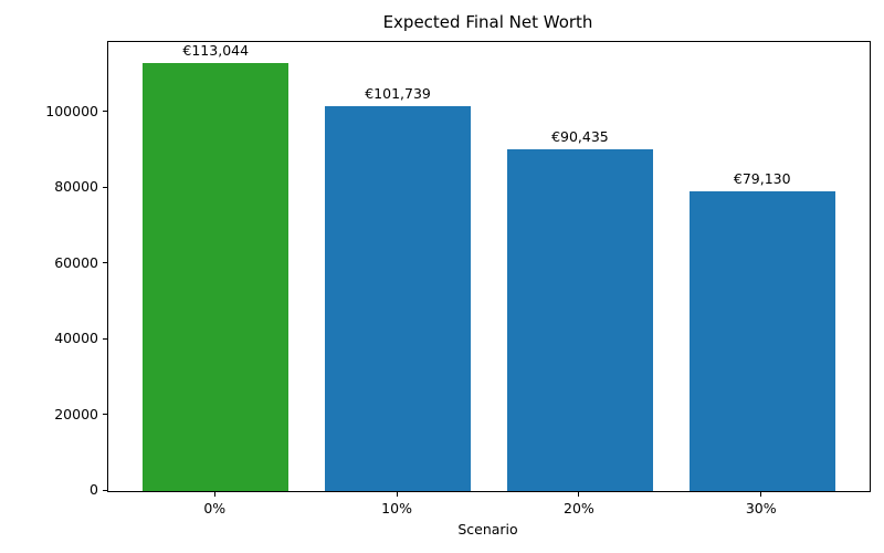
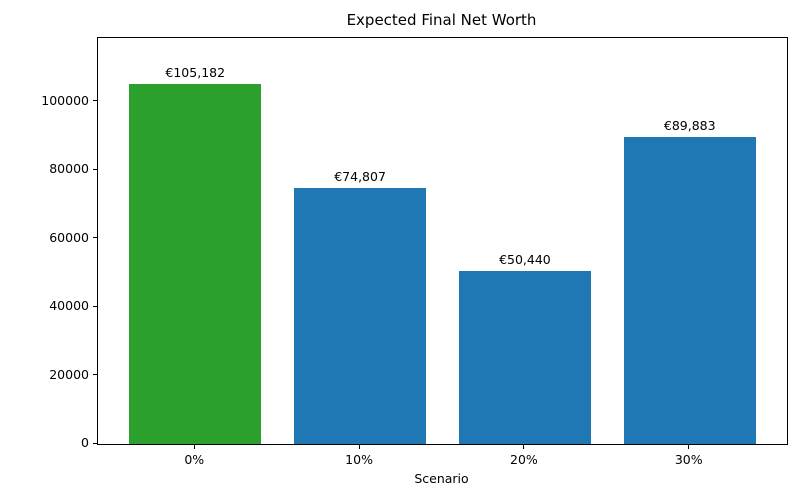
0%: €113,044 -> €105,182
10%: €101,739 -> €74,807
20%: €90,435 -> €50,440
30%: €79,130 -> €89,883
